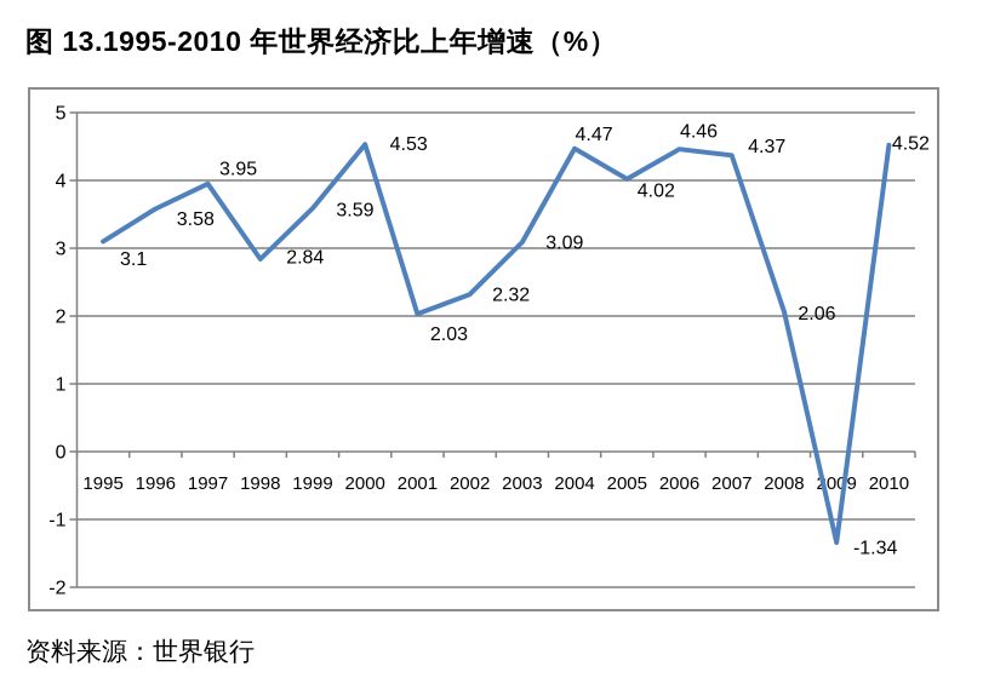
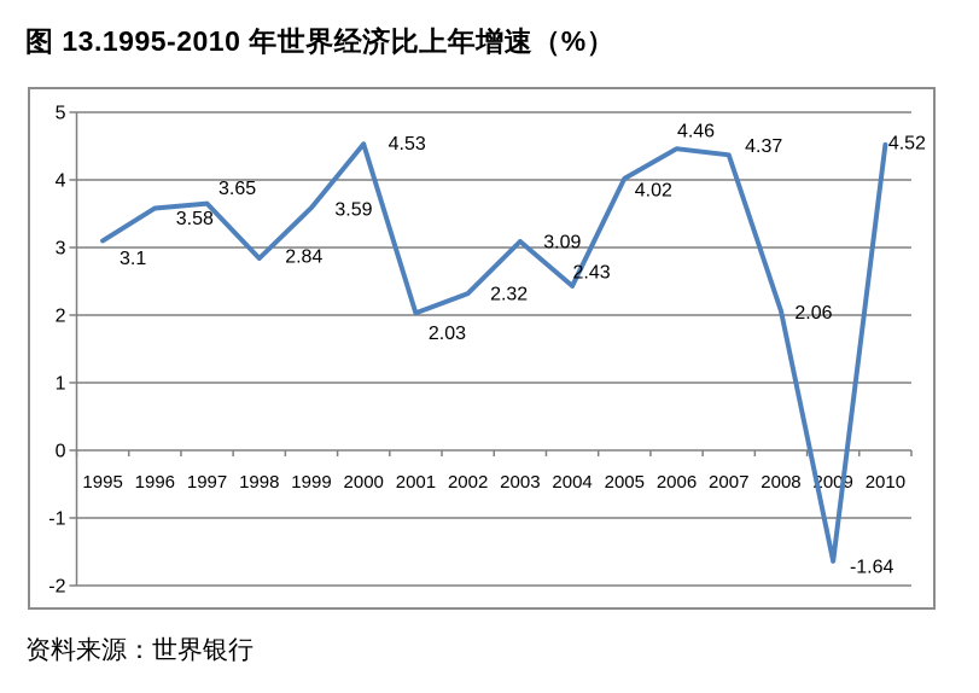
1997: 3.95 -> 3.65
2004: 4.47 -> 2.43
2009: -1.34 -> -1.64
